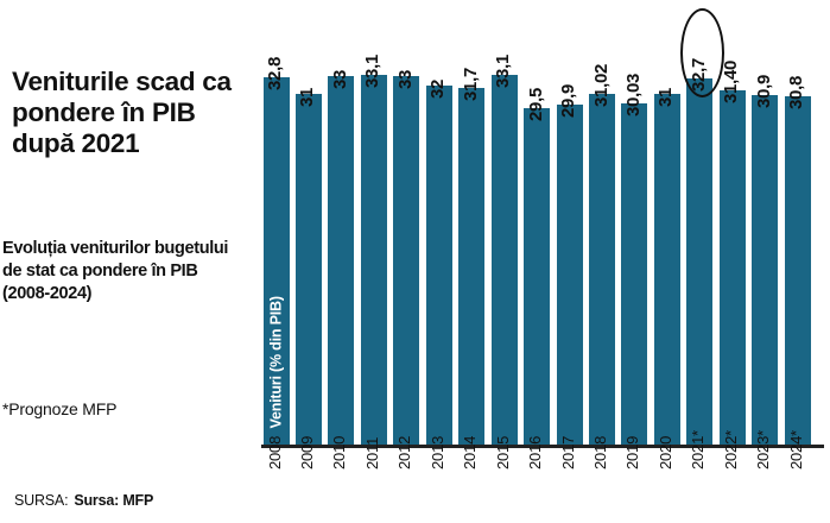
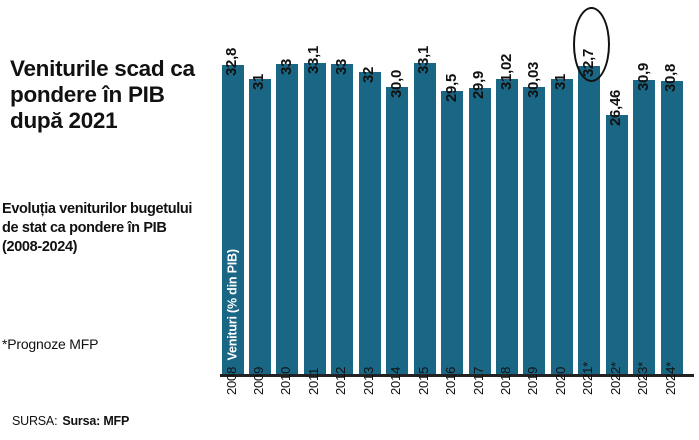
2014: 31,7 -> 30,0
2022*: 31,40 -> 26,46
